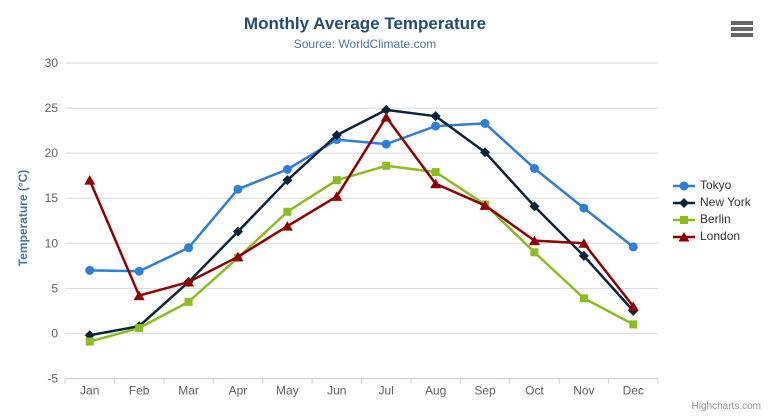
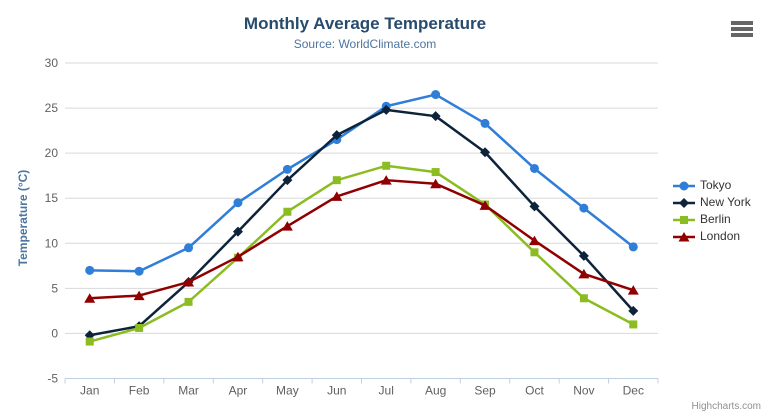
London/Jan: 17 -> 4
Tokyo/Apr: 16 -> 14
Tokyo/Jul: 21 -> 25
London/Jul: 24 -> 17
Tokyo/Aug: 23 -> 26
London/Nov: 10 -> 7
London/Dec: 3 -> 5
